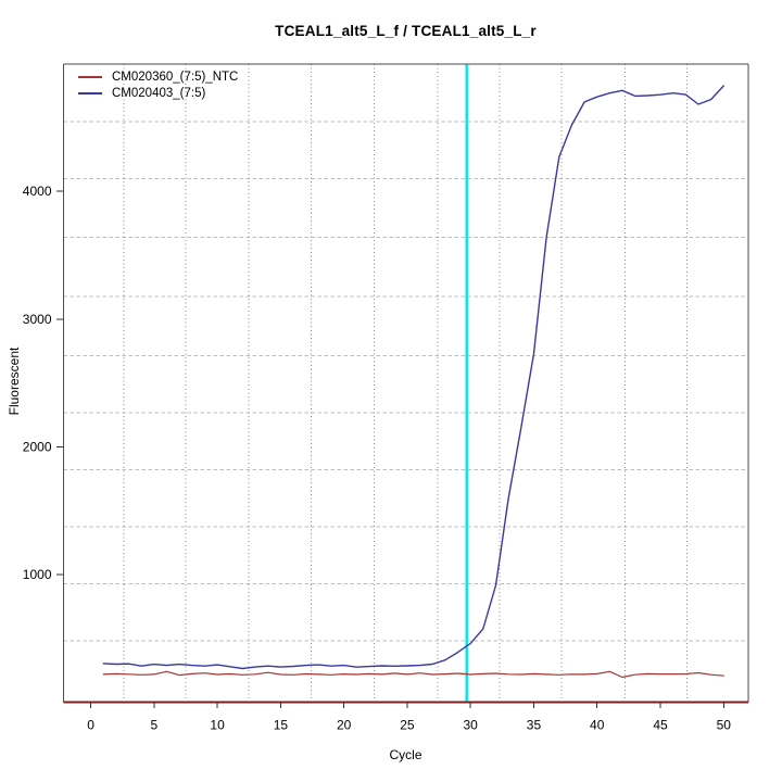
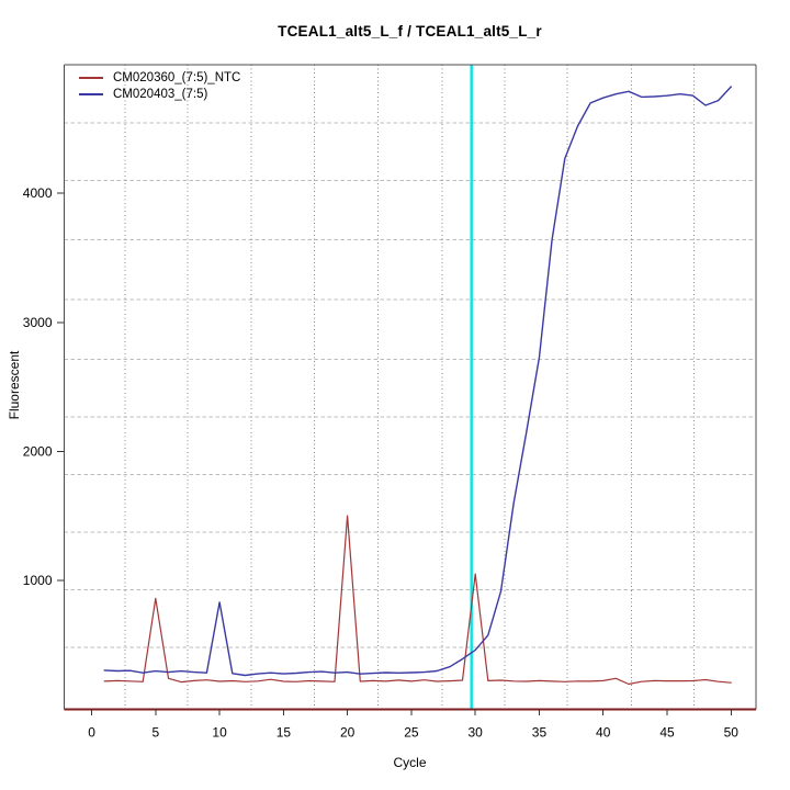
CM020360_(7:5)_NTC/5: 220 -> 860
CM020403_(7:5)/10: 290 -> 830
CM020360_(7:5)_NTC/20: 220 -> 1500
CM020360_(7:5)_NTC/30: 220 -> 1050
